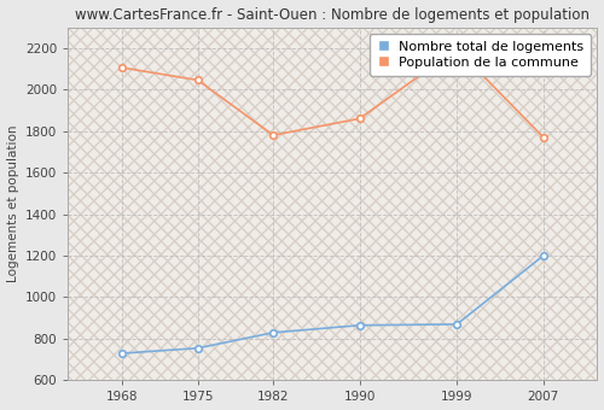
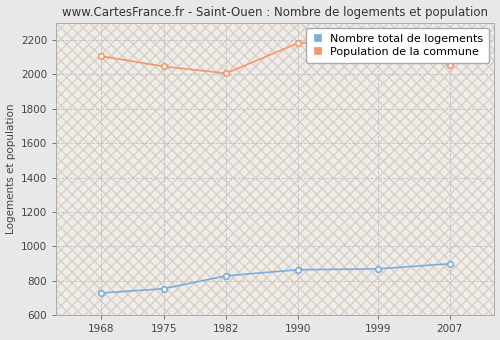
Population de la commune/1982: 1780 -> 2000
Population de la commune/1990: 1860 -> 2180
Nombre total de logements/2007: 1200 -> 900
Population de la commune/2007: 1770 -> 2060
